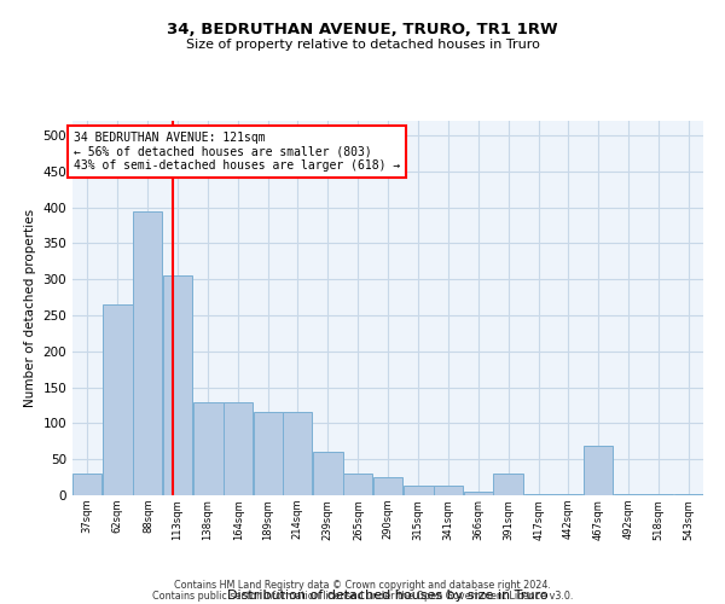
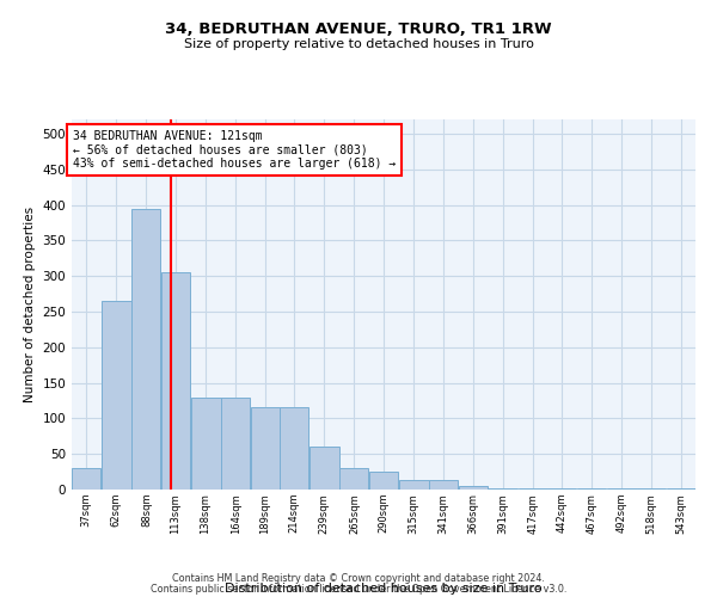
391sqm: 30 -> 2
467sqm: 68 -> 1
